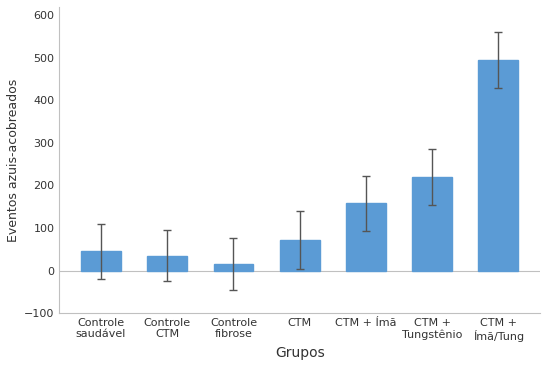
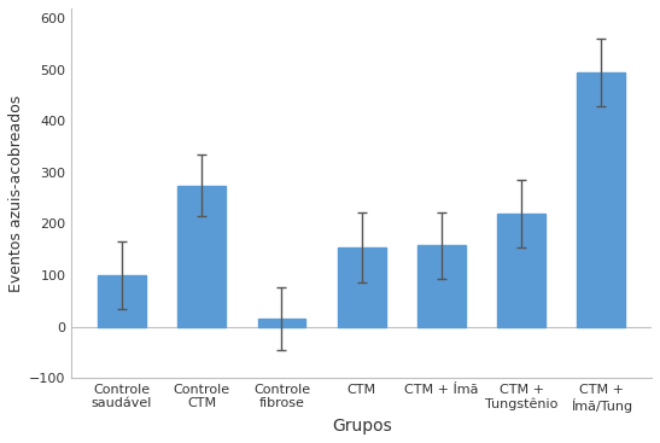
Controle saudável: 45 -> 100
Controle CTM: 35 -> 275
CTM: 72 -> 155
